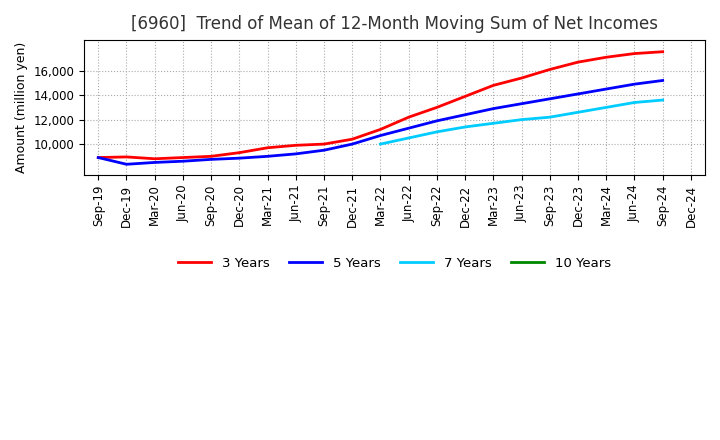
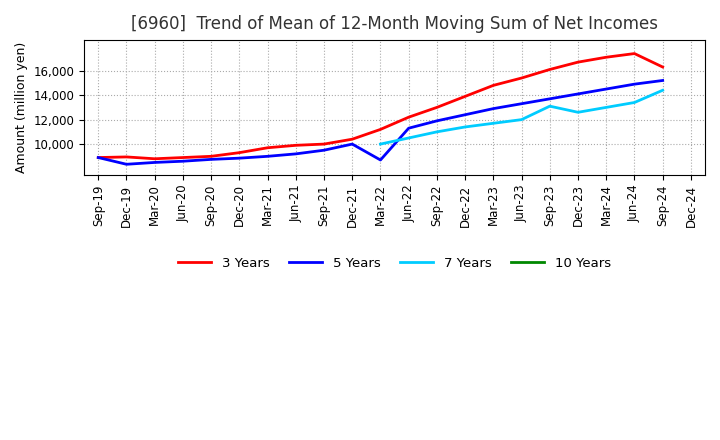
5 Years/Mar-22: 10,700 -> 8,700
7 Years/Sep-23: 12,200 -> 13,100
3 Years/Sep-24: 17,600 -> 16,300
7 Years/Sep-24: 13,600 -> 14,400
